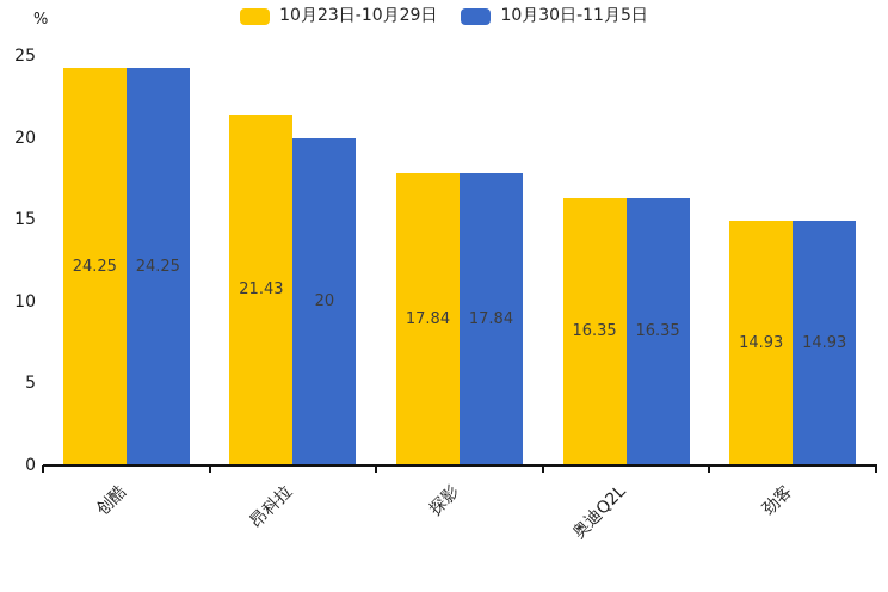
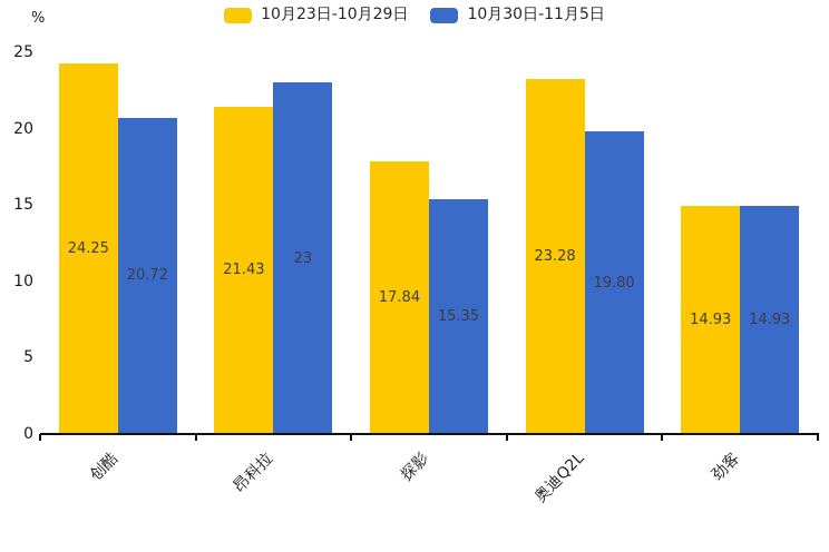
10月30日-11月5日/创酷: 24.25 -> 20.72
10月30日-11月5日/昂科拉: 20 -> 23
10月30日-11月5日/探影: 17.84 -> 15.35
10月23日-10月29日/奥迪Q2L: 16.35 -> 23.28
10月30日-11月5日/奥迪Q2L: 16.35 -> 19.80
